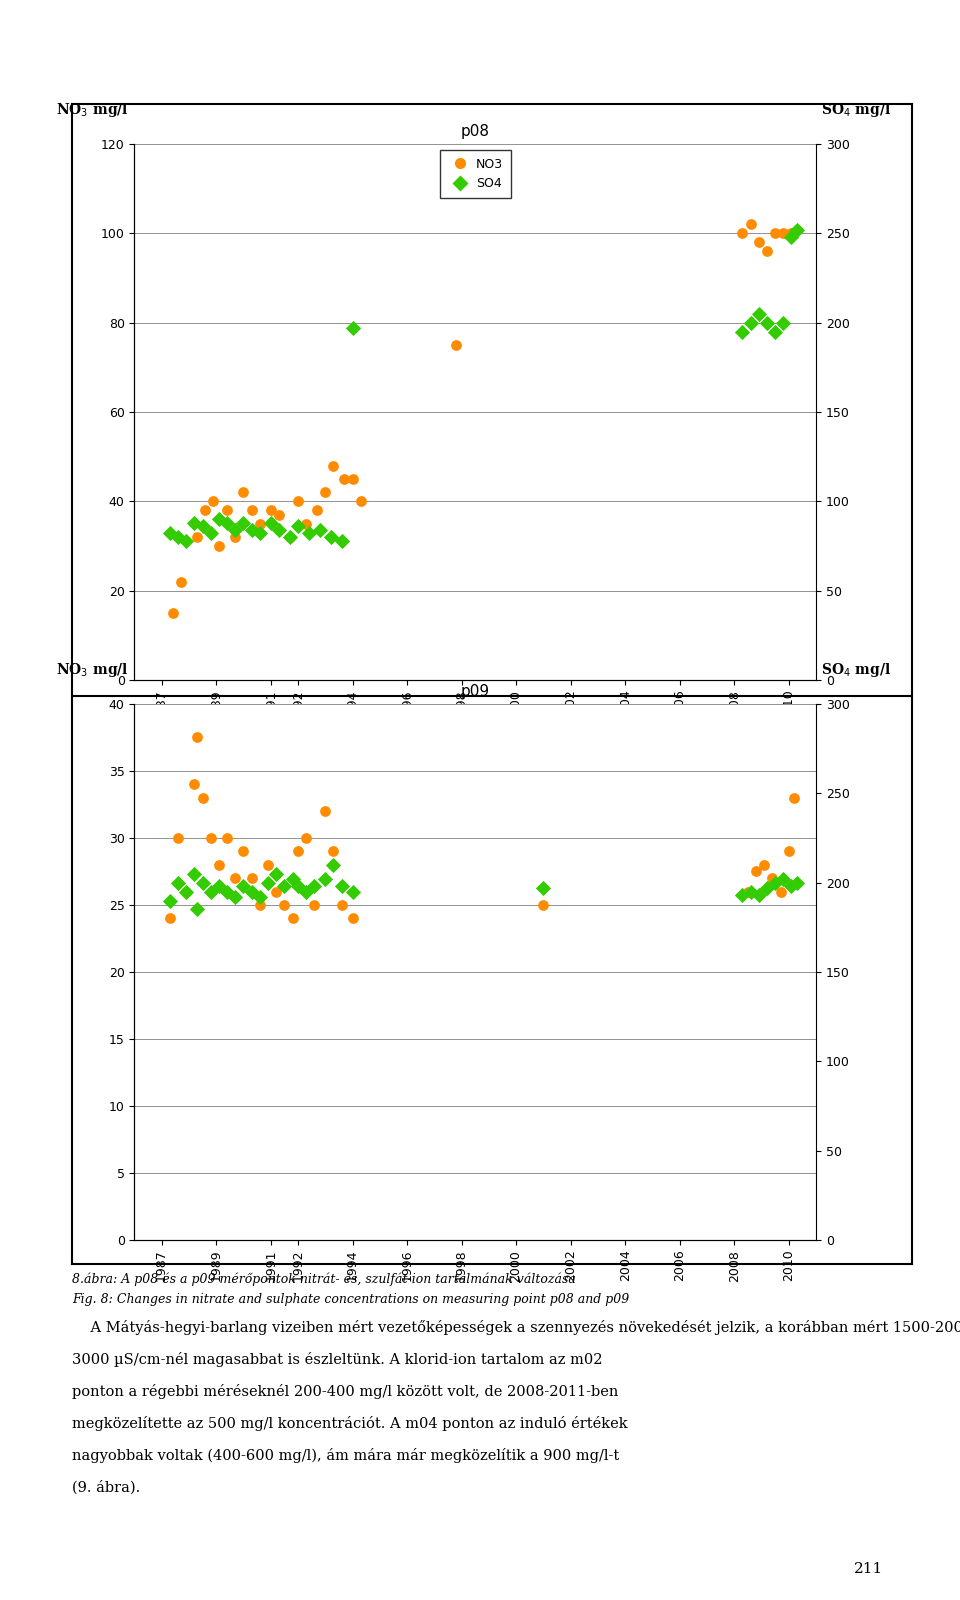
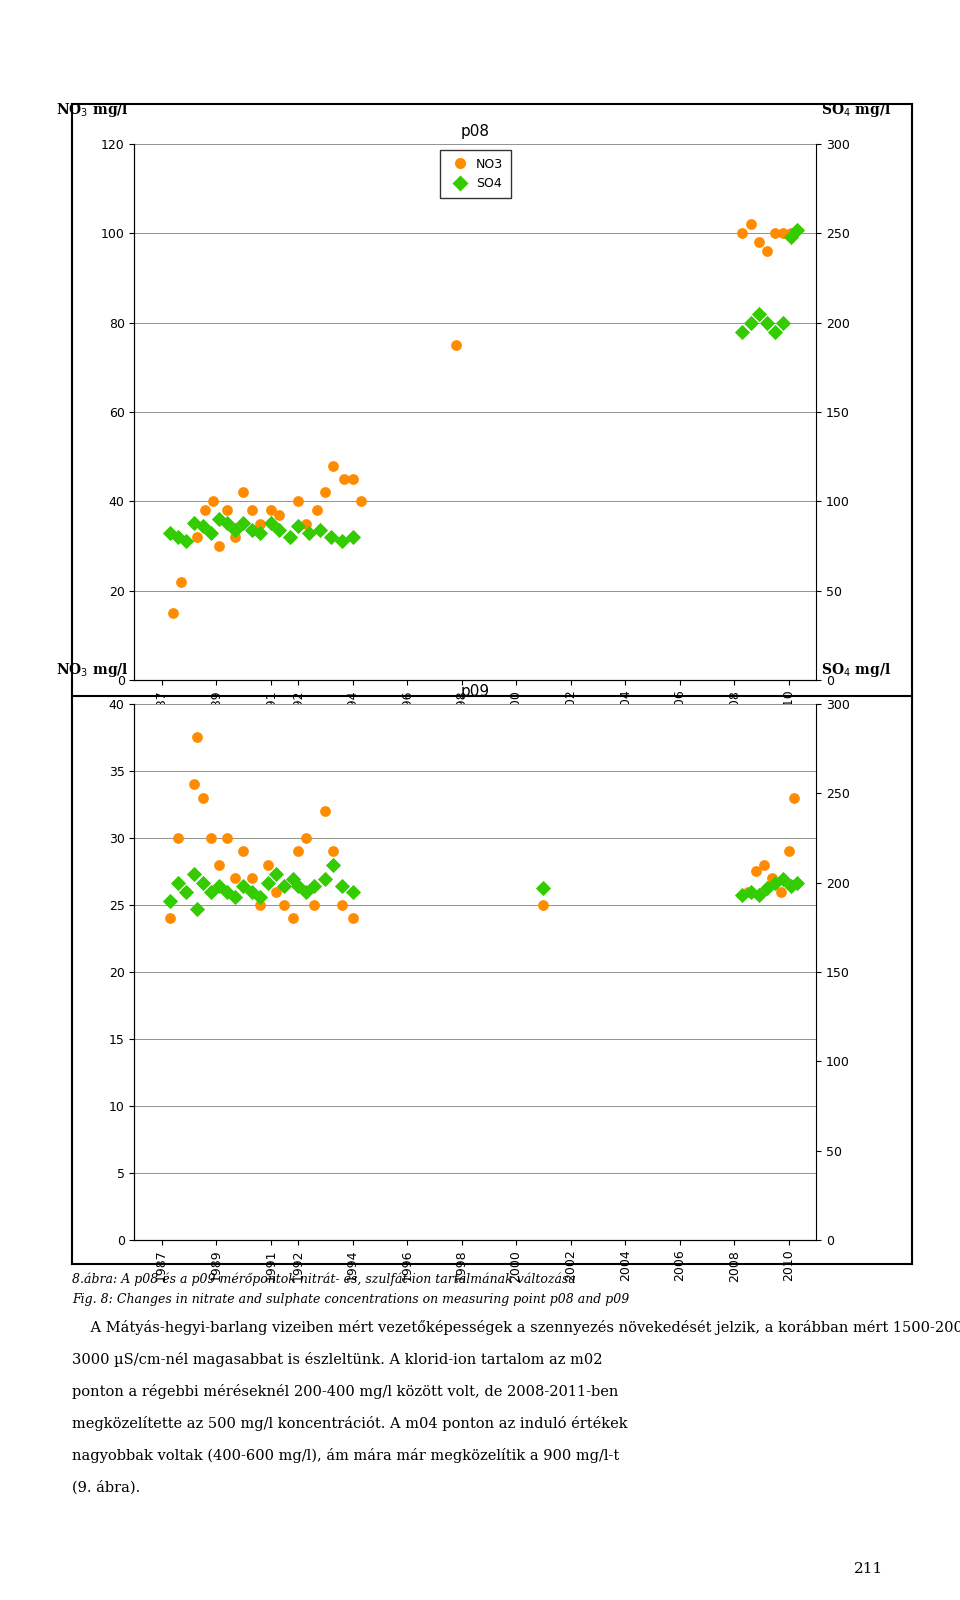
p08/SO4/1994: 197 -> 80
